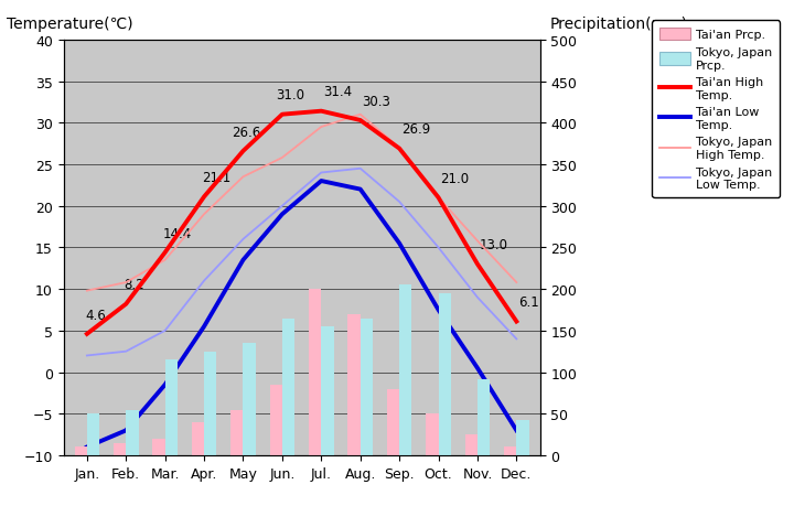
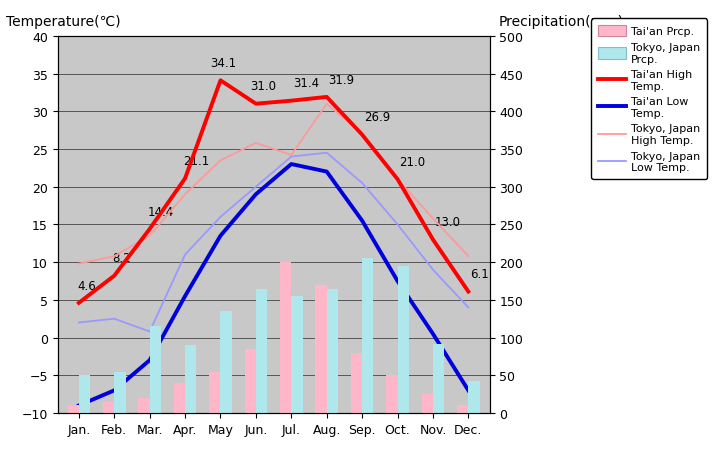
Tai'an Low Temp./Mar.: -1.5 -> -3.0
Tokyo, Japan Low Temp./Mar.: 5.0 -> 0.8
Tokyo, Japan Prcp./Apr.: 125 -> 90
Tai'an High Temp./May: 26.6 -> 34.1
Tokyo, Japan High Temp./Jul.: 29.5 -> 24.2
Tai'an High Temp./Aug.: 30.3 -> 31.9
